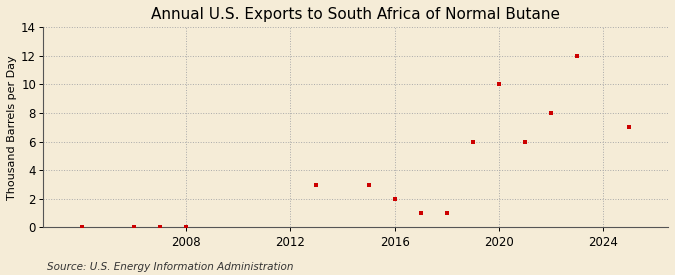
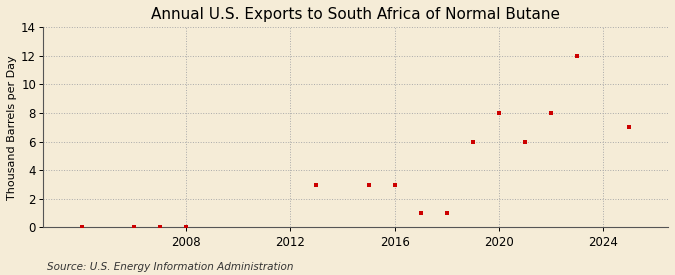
2016: 2 -> 3
2020: 10 -> 8
